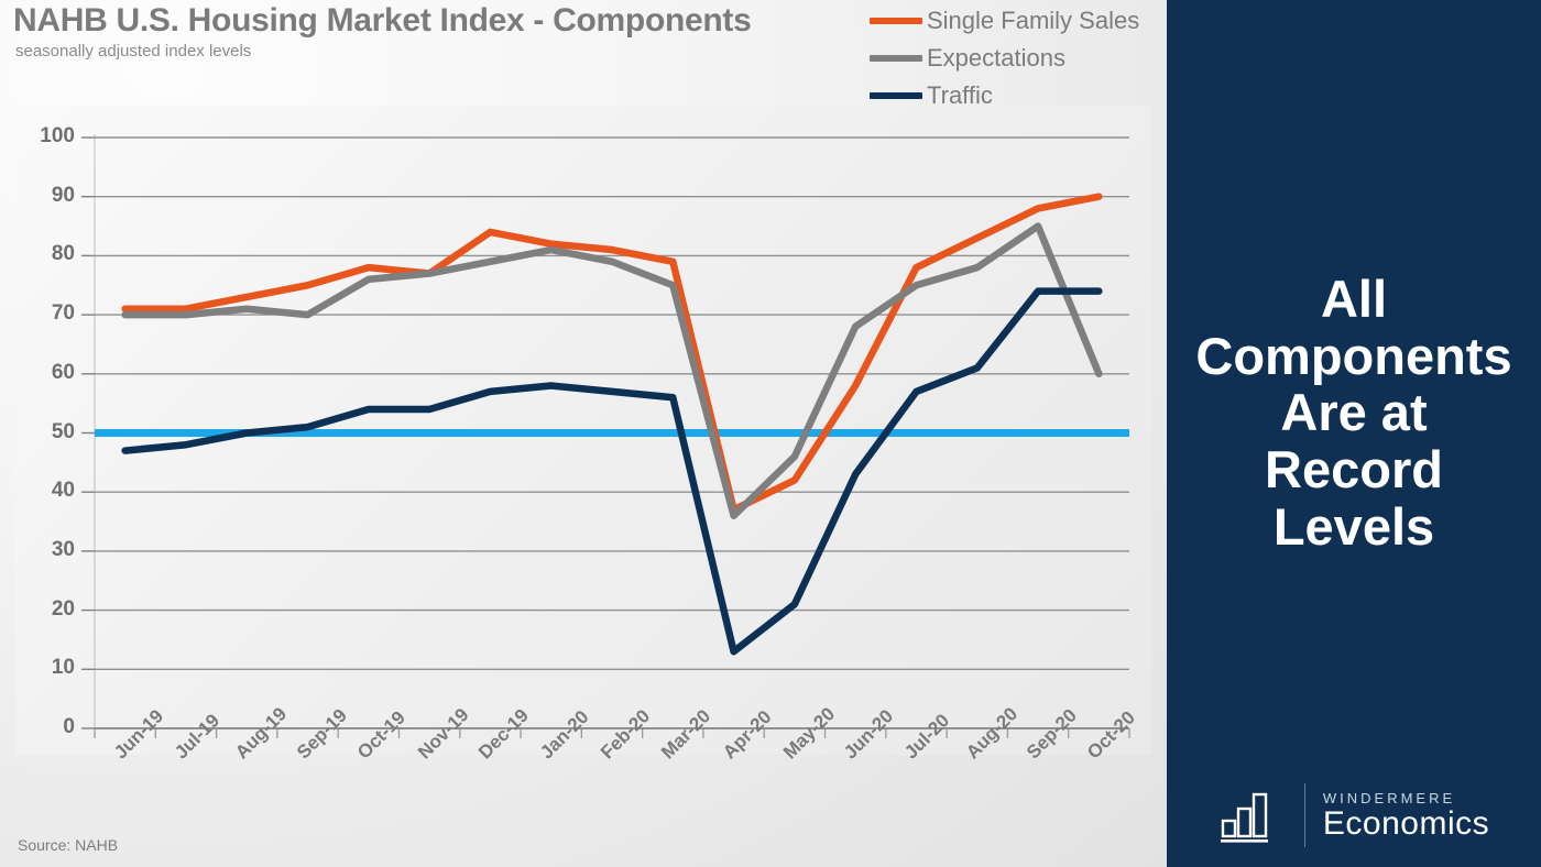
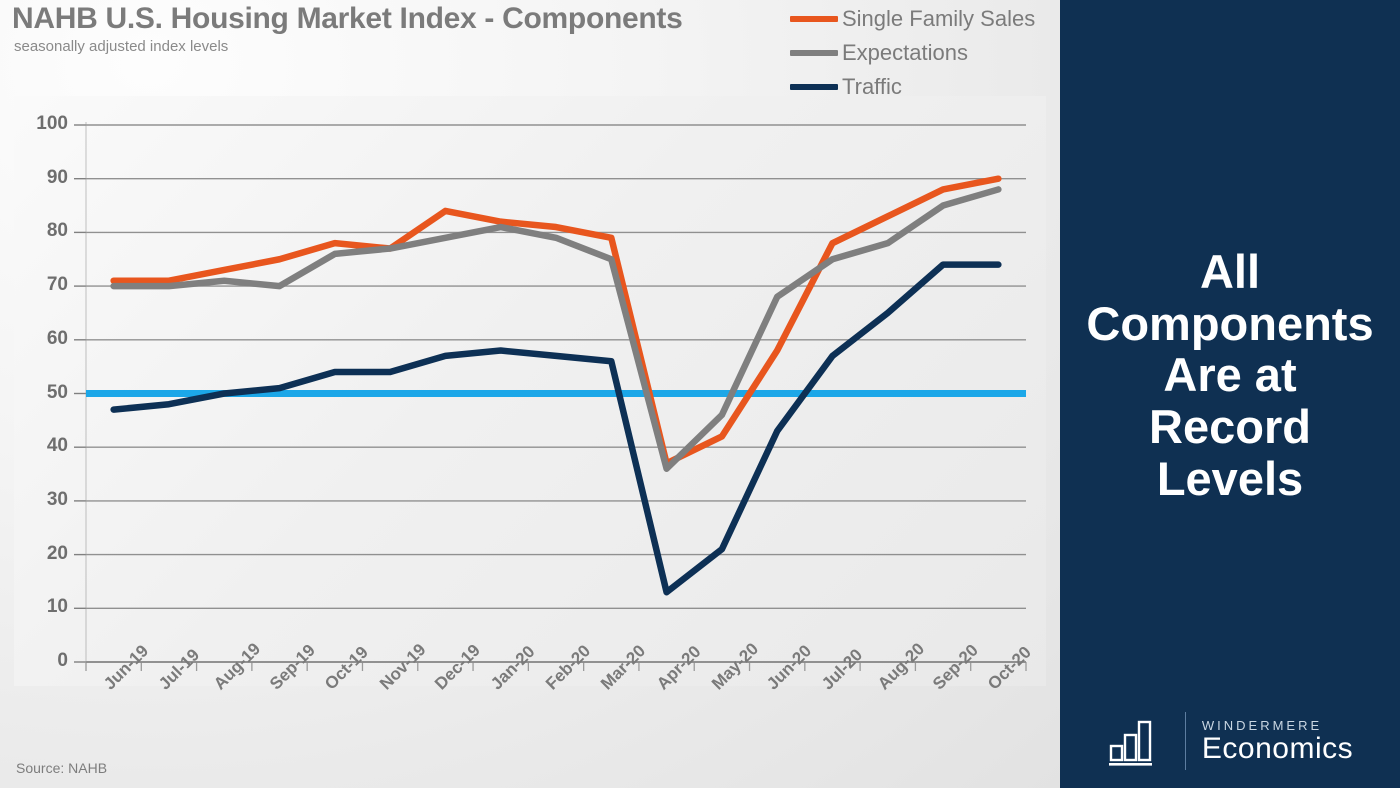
Traffic/Aug-20: 61 -> 65
Expectations/Oct-20: 60 -> 88
